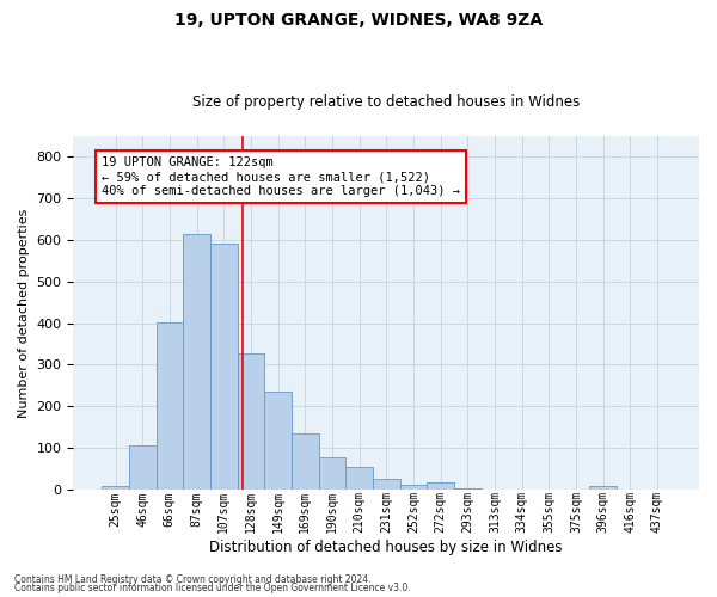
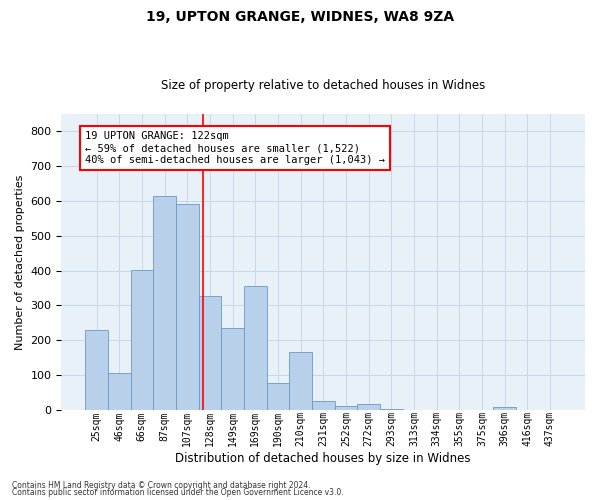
25sqm: 7 -> 230
169sqm: 135 -> 355
210sqm: 53 -> 165
